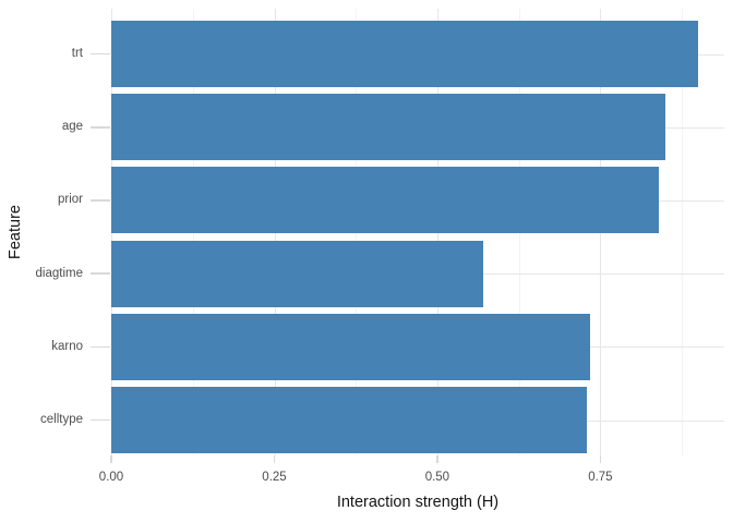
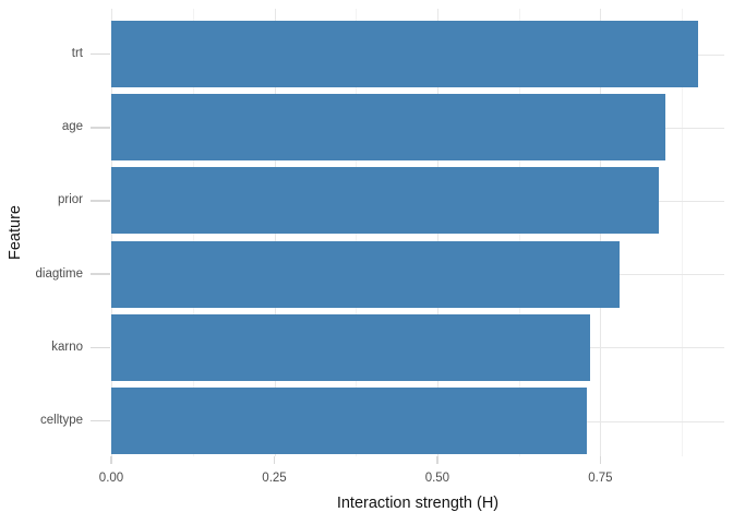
diagtime: 0.57 -> 0.78
